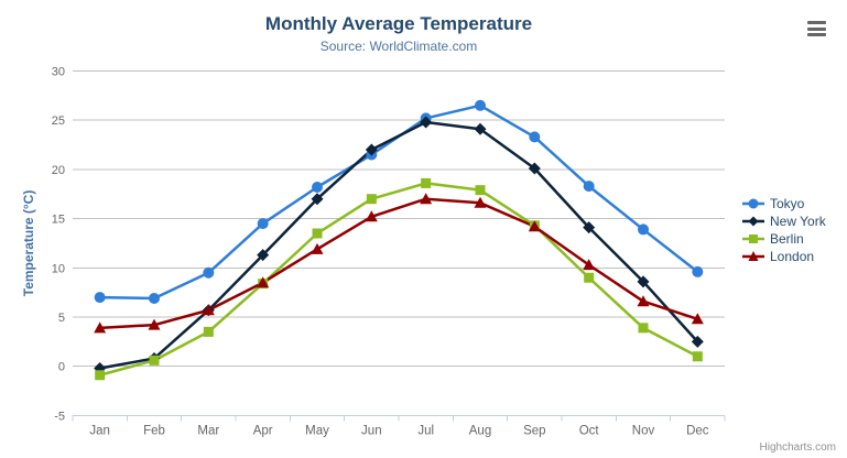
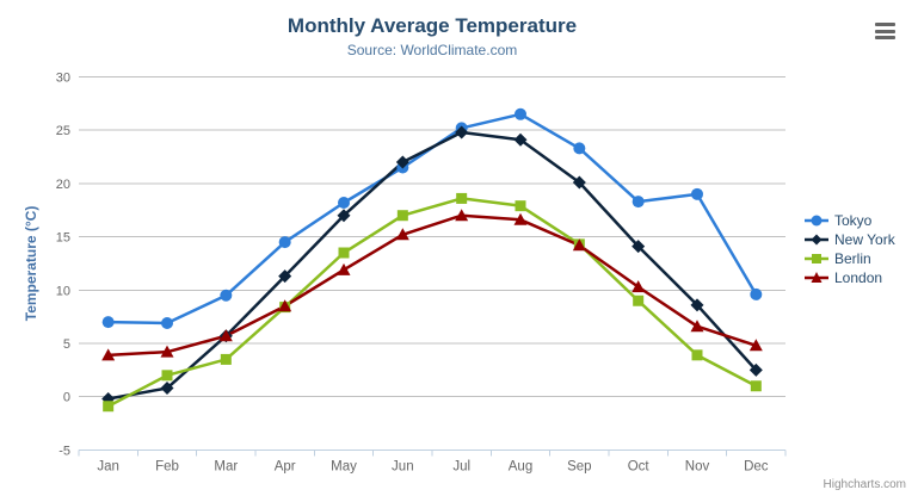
Berlin/Feb: 1 -> 2
Tokyo/Nov: 14 -> 19
